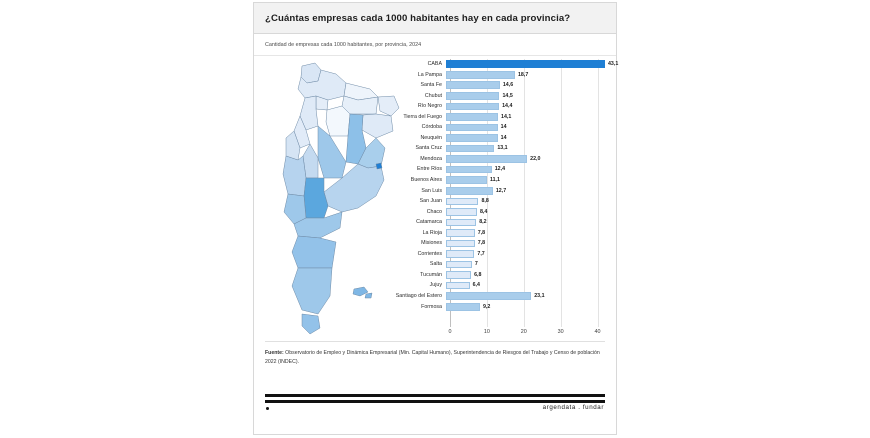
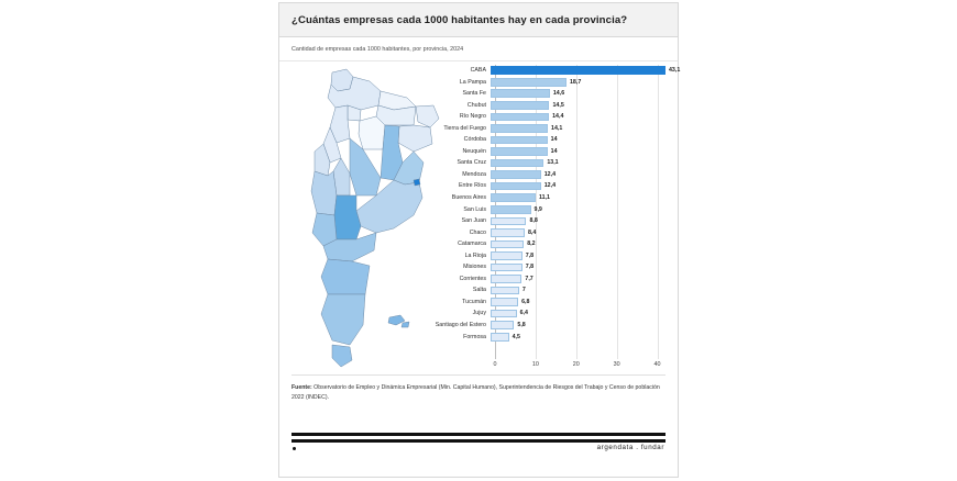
Mendoza: 22,0 -> 12,4
San Luis: 12,7 -> 9,9
Santiago del Estero: 23,1 -> 5,8
Formosa: 9,2 -> 4,5
